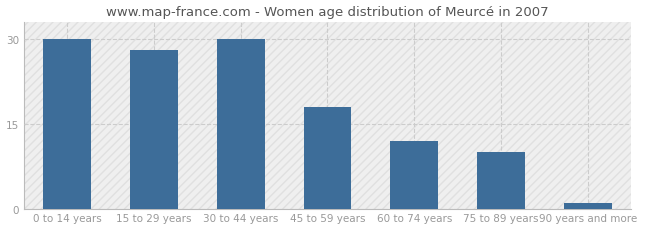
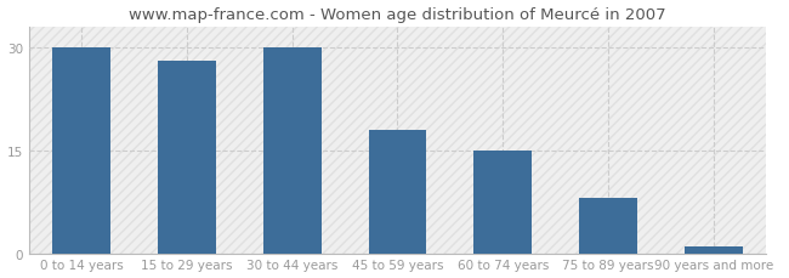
60 to 74 years: 12 -> 15
75 to 89 years: 10 -> 8
